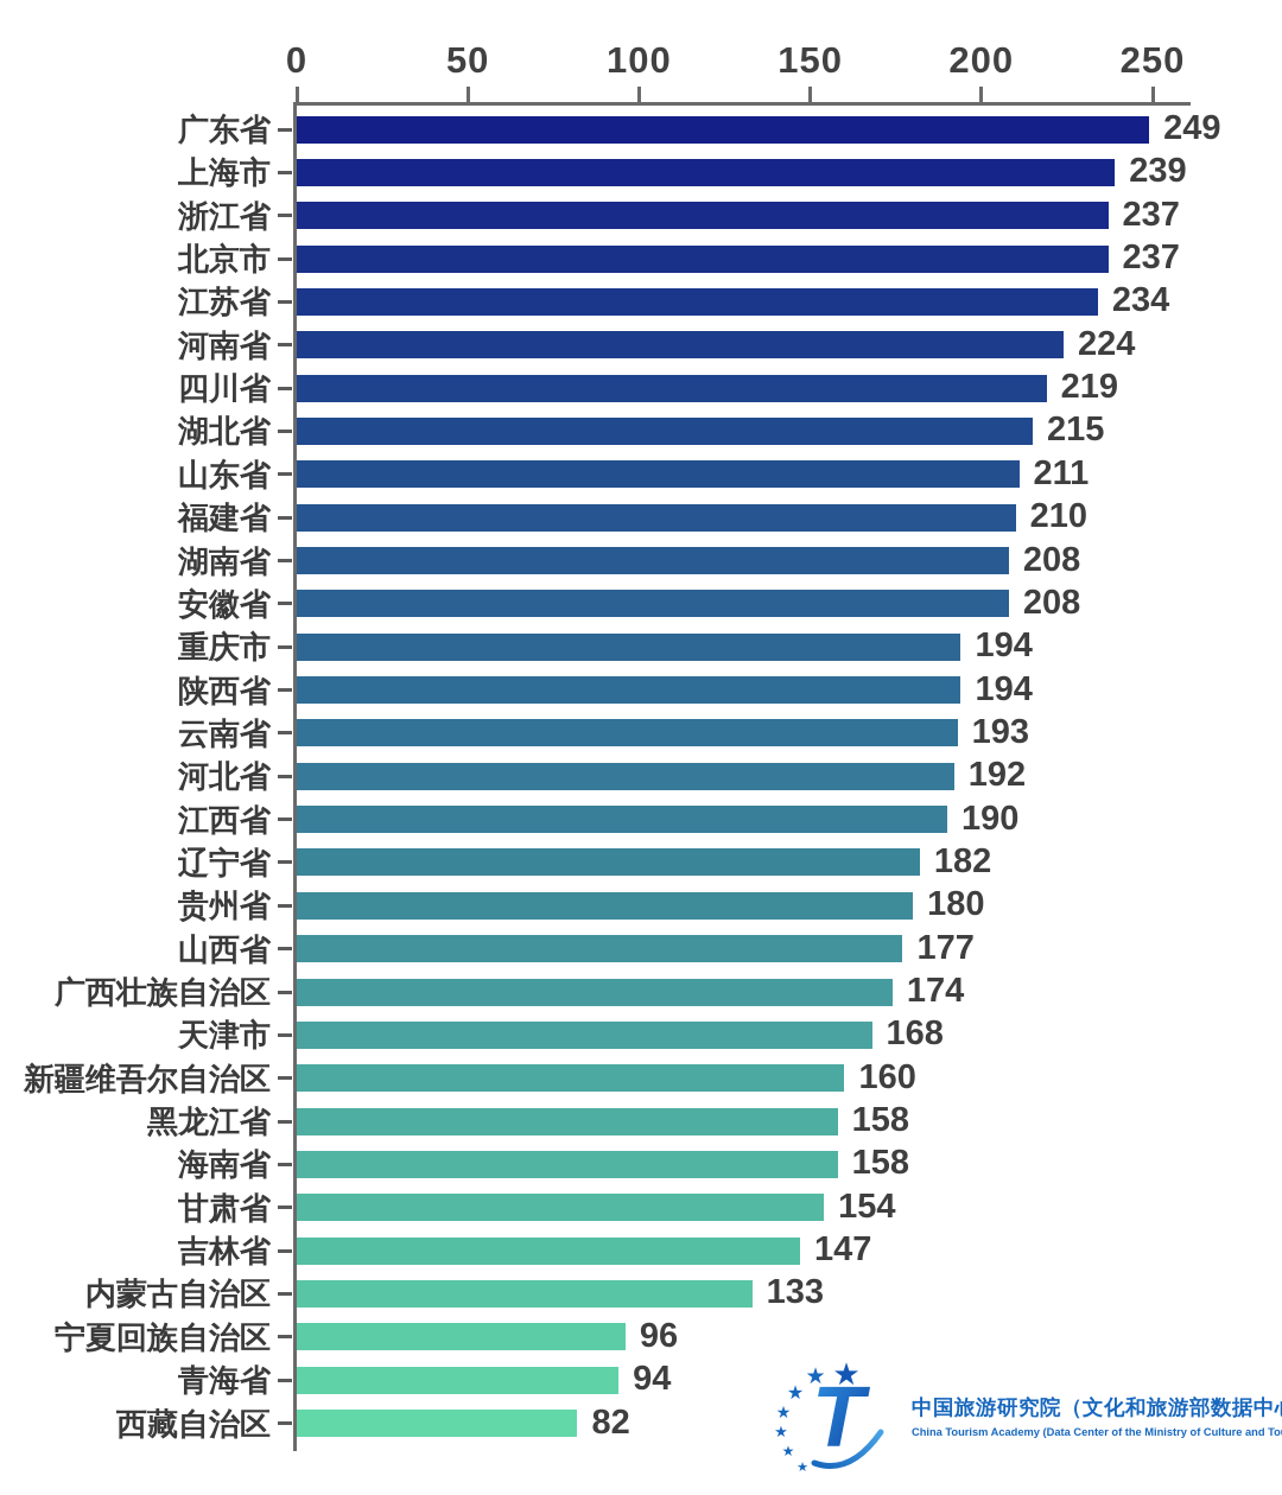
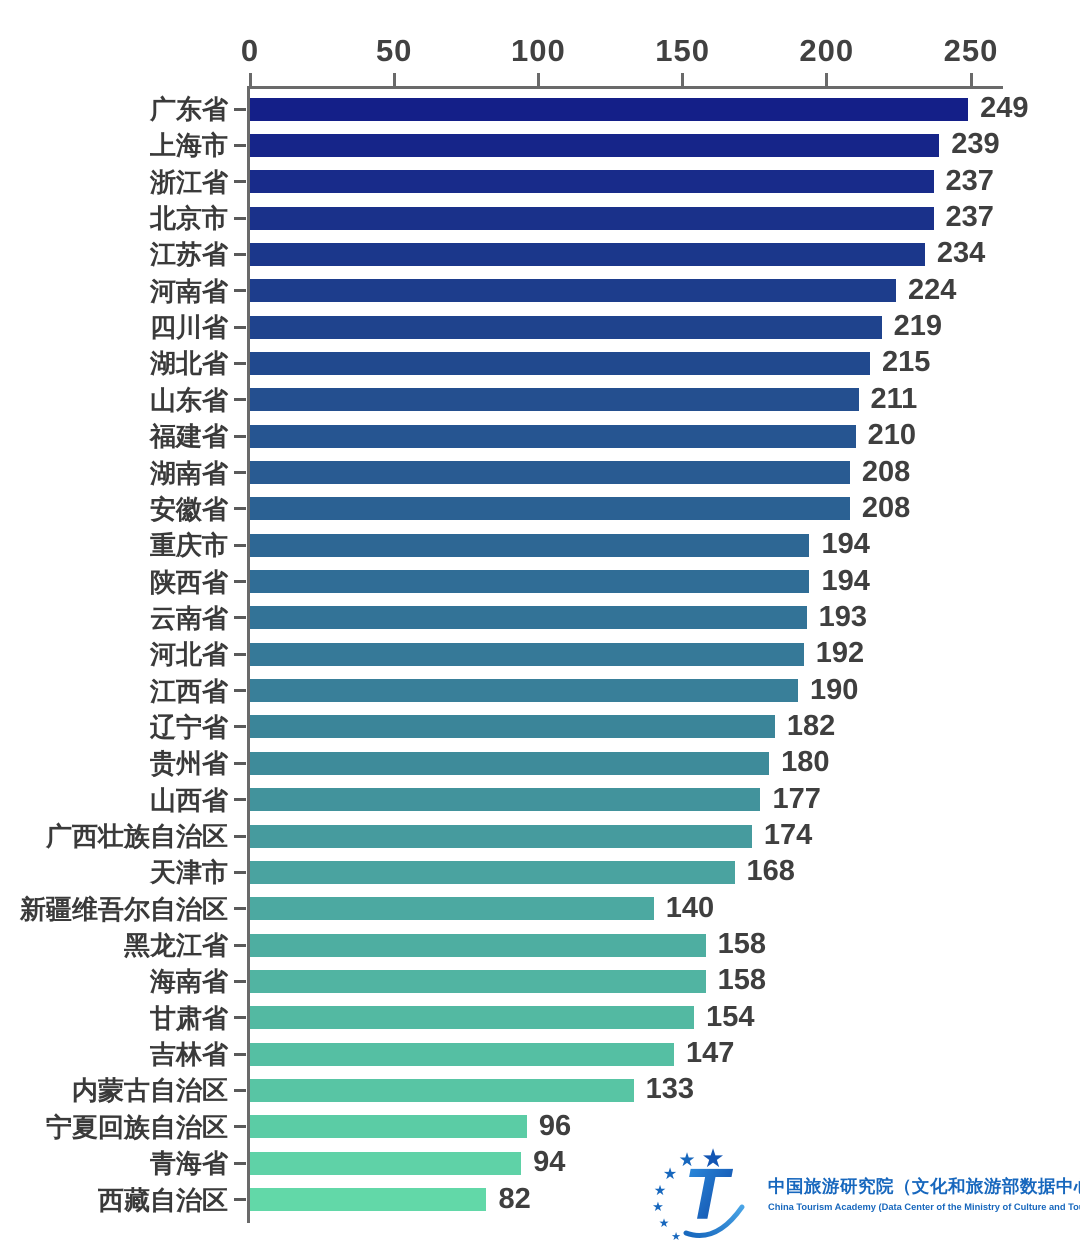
新疆维吾尔自治区: 160 -> 140
